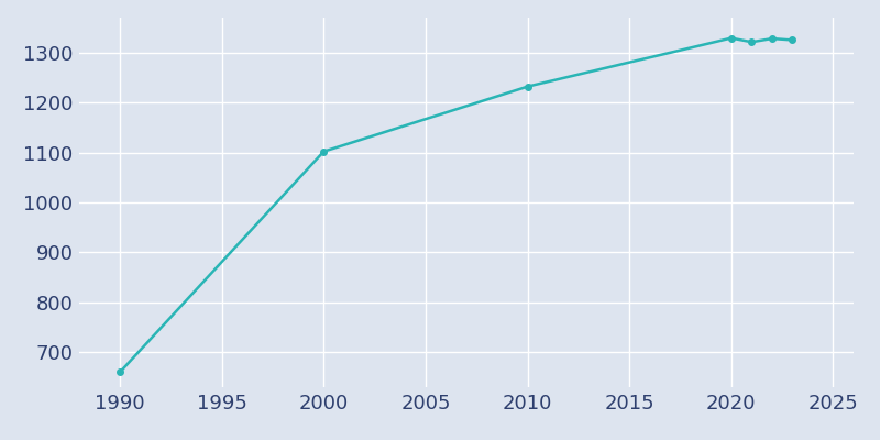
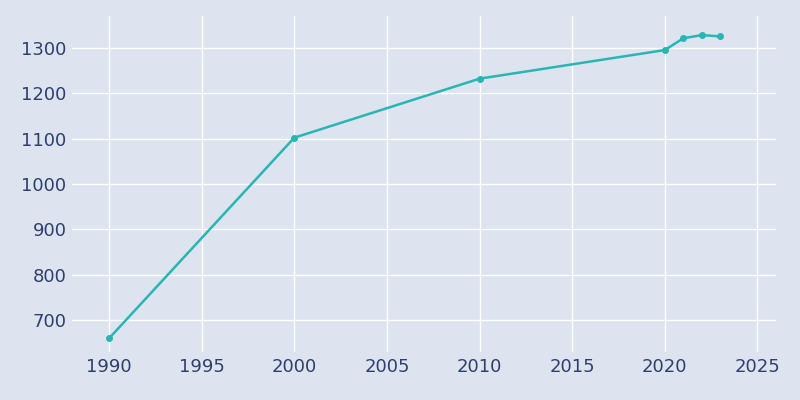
2020: 1329 -> 1295
